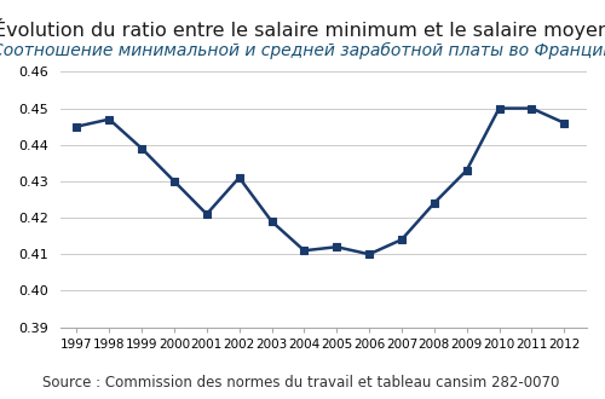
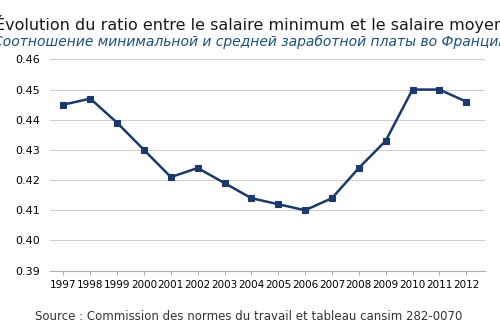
2002: 0.431 -> 0.424
2004: 0.411 -> 0.414
